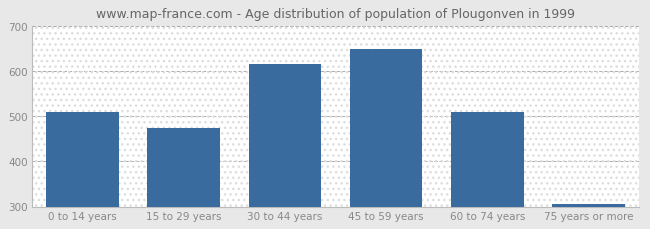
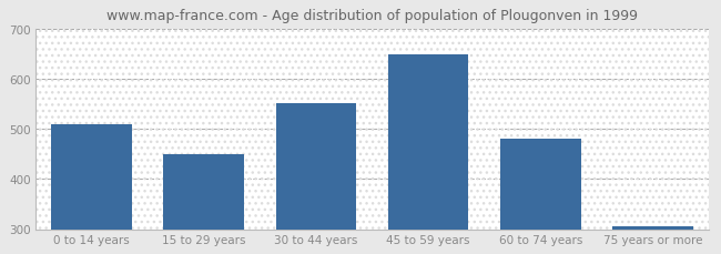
15 to 29 years: 473 -> 450
30 to 44 years: 615 -> 550
60 to 74 years: 509 -> 480
